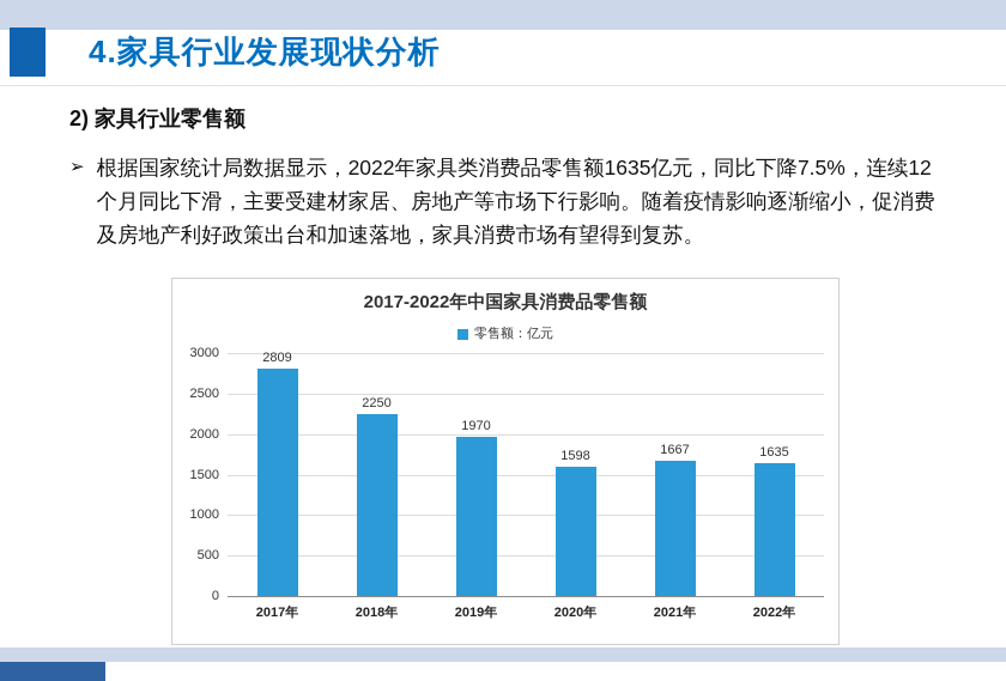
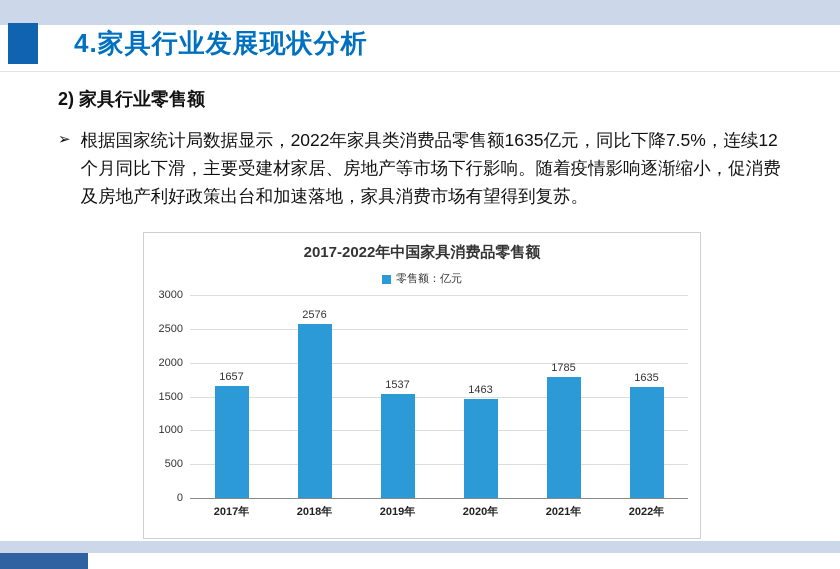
2017年: 2809 -> 1657
2018年: 2250 -> 2576
2019年: 1970 -> 1537
2020年: 1598 -> 1463
2021年: 1667 -> 1785
